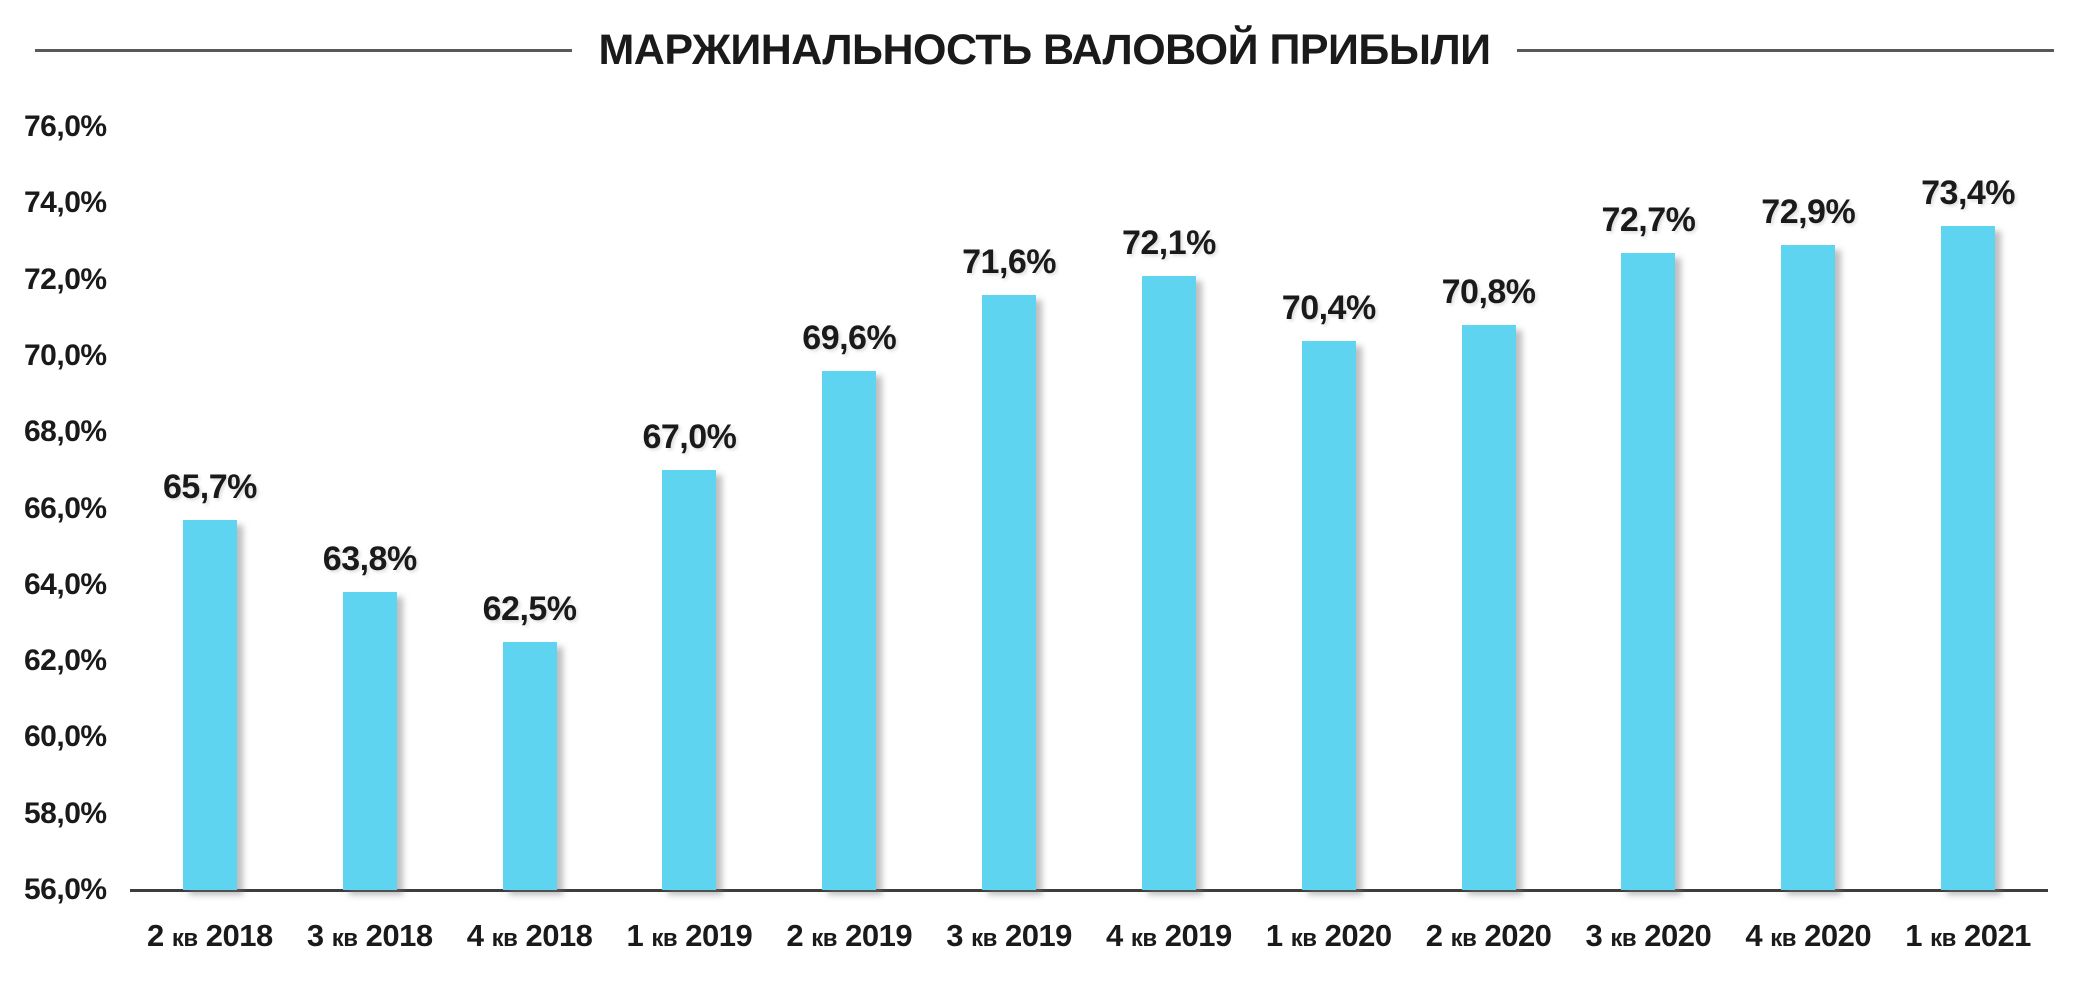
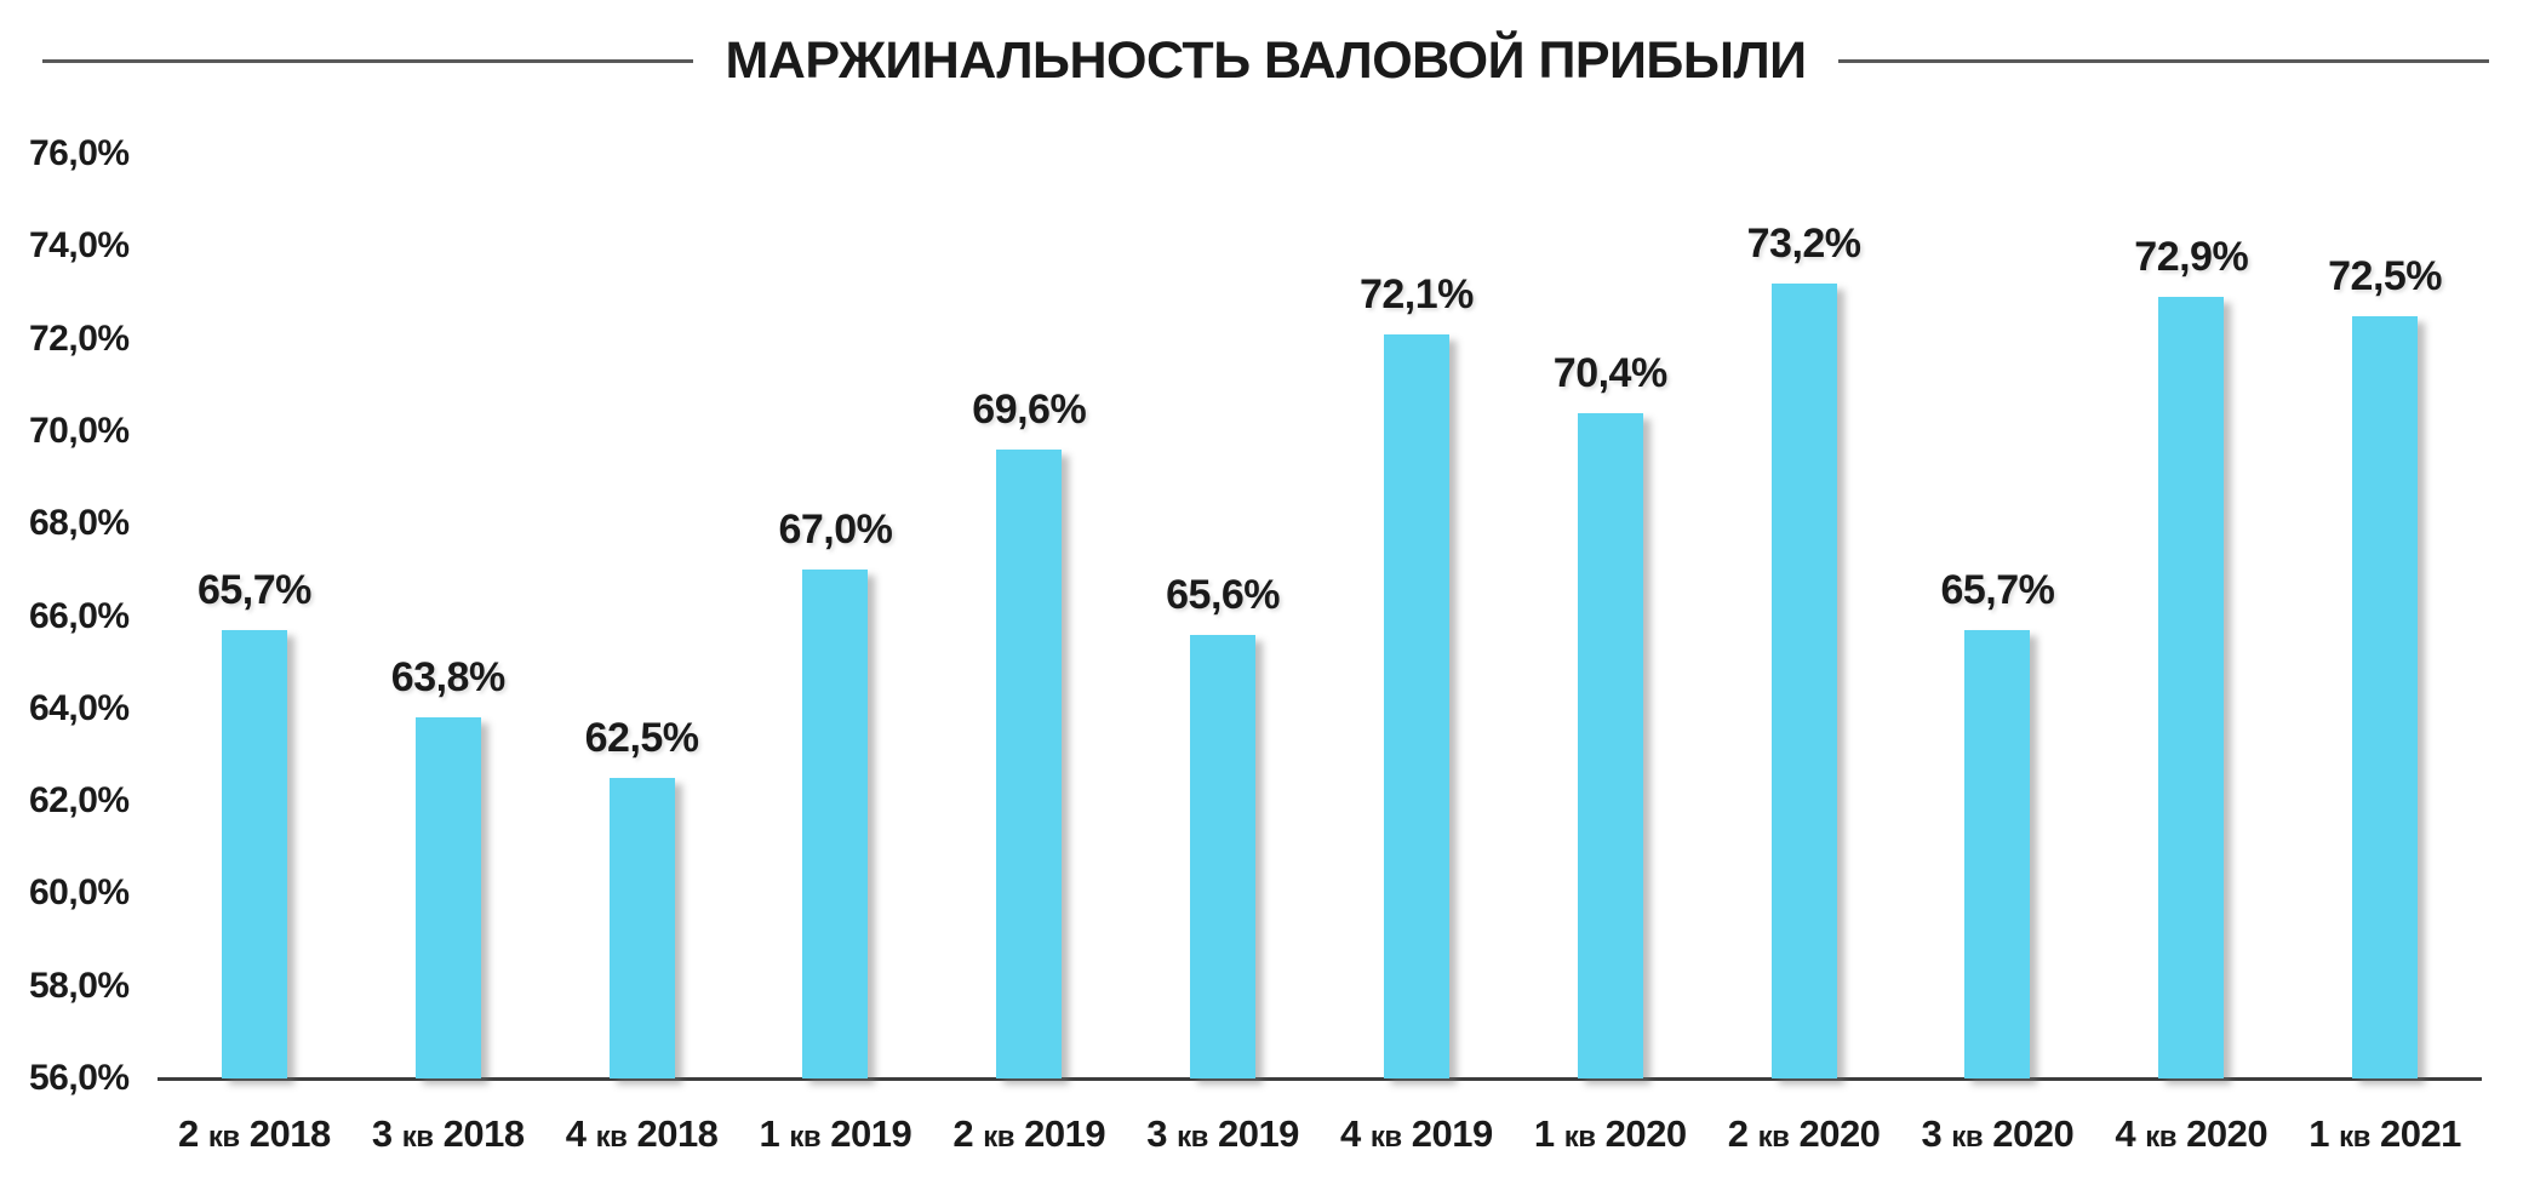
3 кв 2019: 71,6% -> 65,6%
2 кв 2020: 70,8% -> 73,2%
3 кв 2020: 72,7% -> 65,7%
1 кв 2021: 73,4% -> 72,5%
